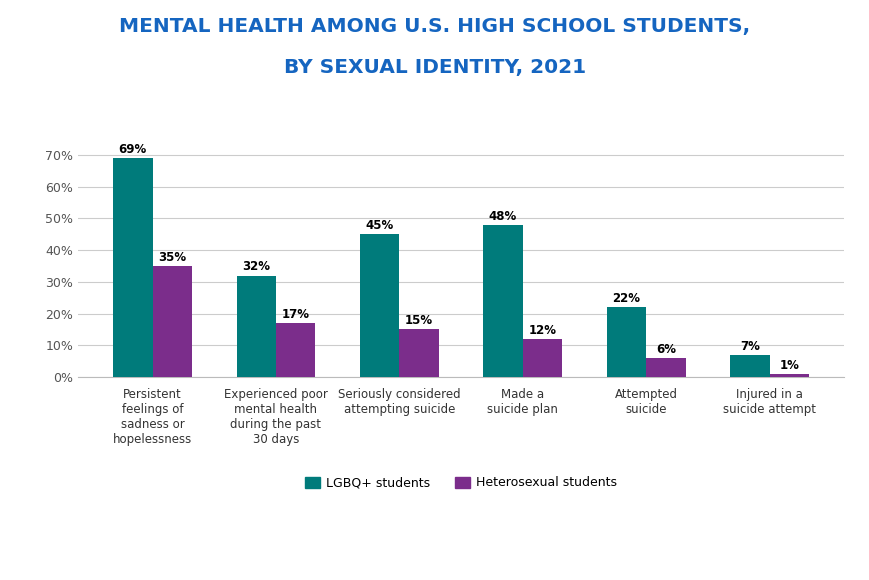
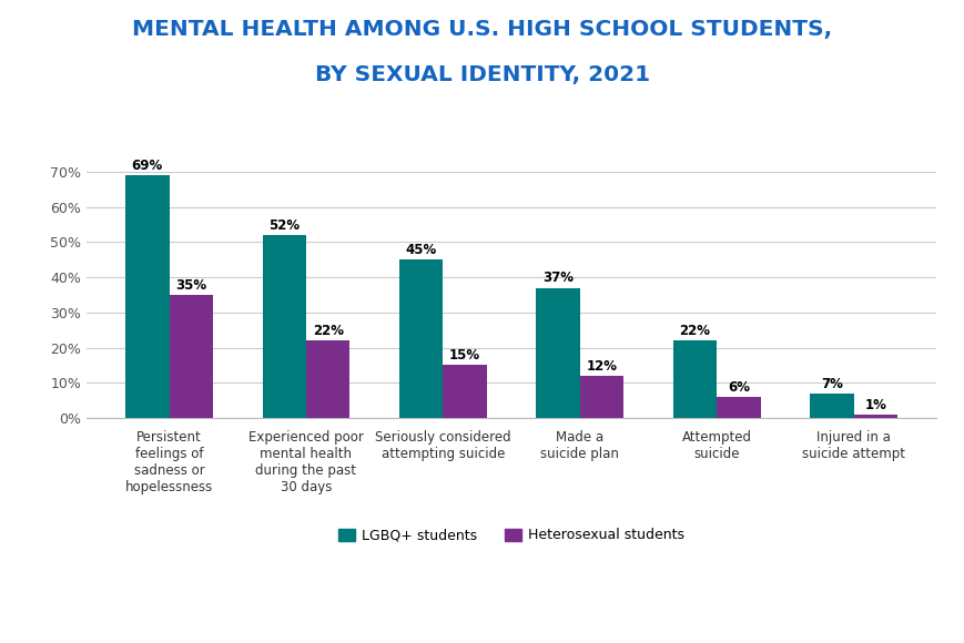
LGBQ+ students/Experienced poor mental health during the past 30 days: 32% -> 52%
Heterosexual students/Experienced poor mental health during the past 30 days: 17% -> 22%
LGBQ+ students/Made a suicide plan: 48% -> 37%
